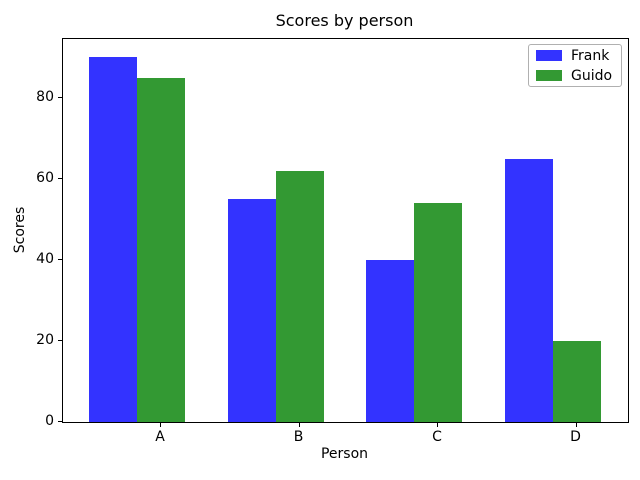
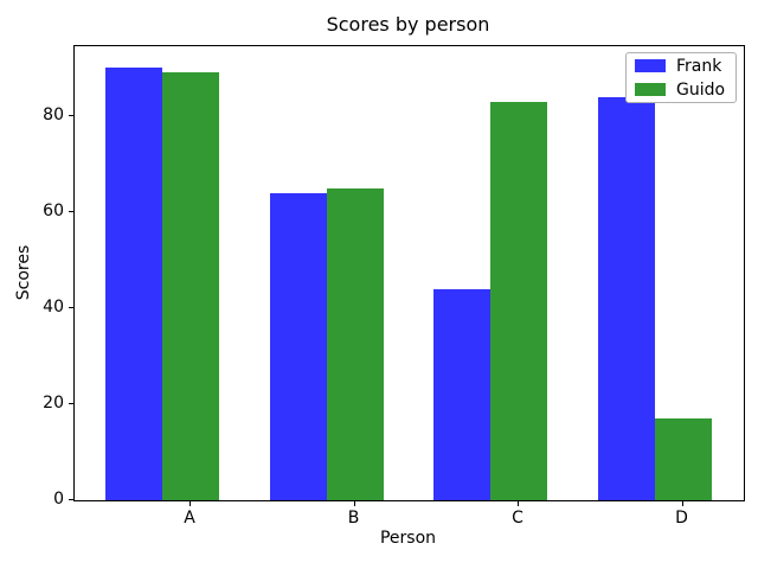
Guido/A: 85 -> 89
Frank/B: 55 -> 64
Guido/B: 62 -> 65
Frank/C: 40 -> 44
Guido/C: 54 -> 83
Frank/D: 65 -> 84
Guido/D: 20 -> 17
